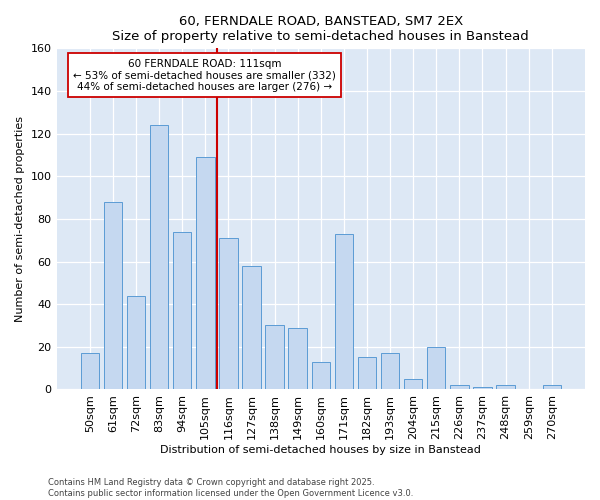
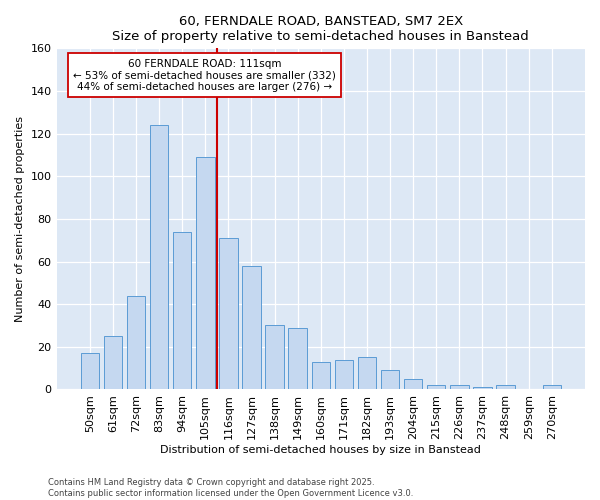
61sqm: 88 -> 25
171sqm: 73 -> 14
193sqm: 17 -> 9
215sqm: 20 -> 2
